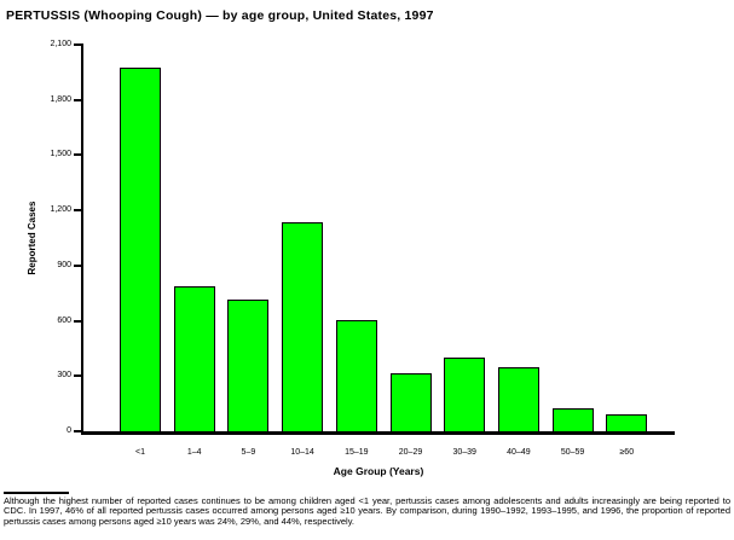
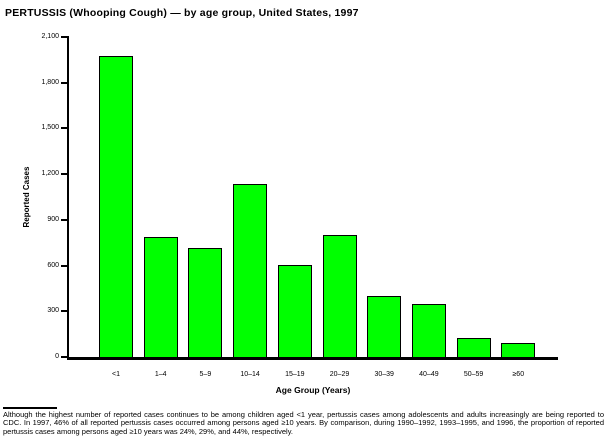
20–29: 320 -> 800
